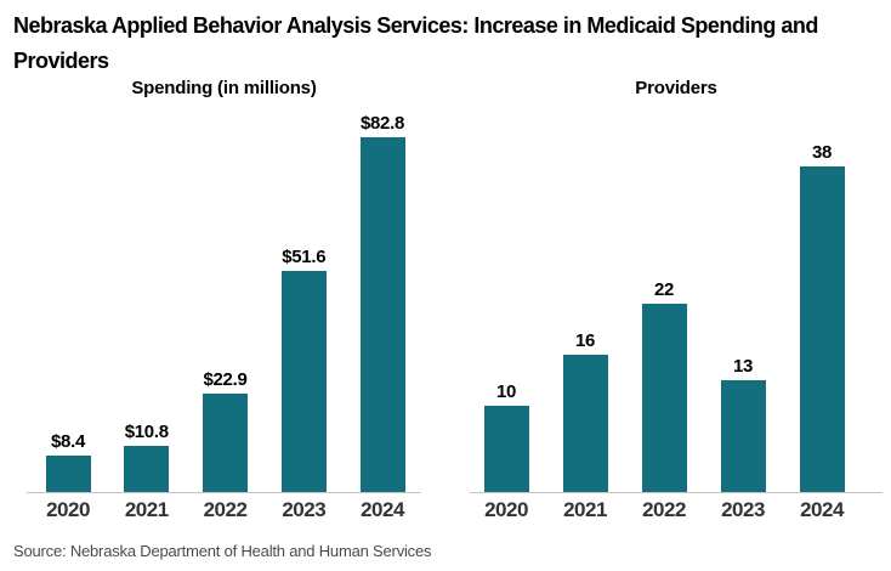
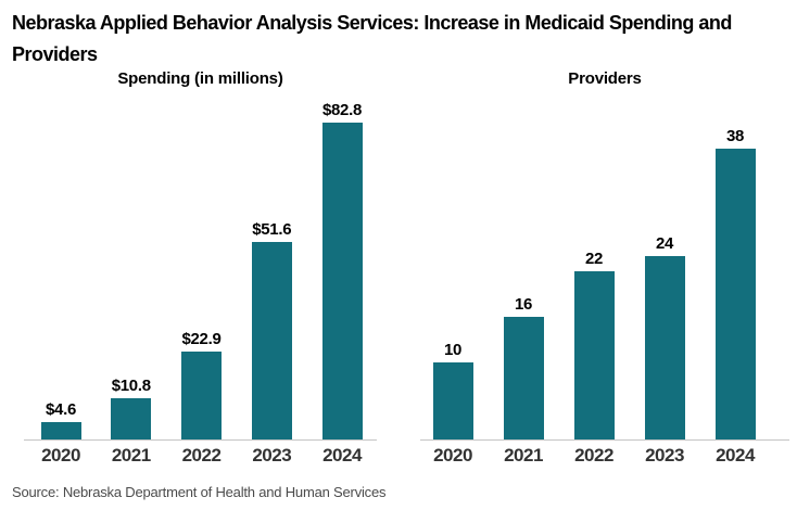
Spending (in millions)/2020: $8.4 -> $4.6
Providers/2023: 13 -> 24
